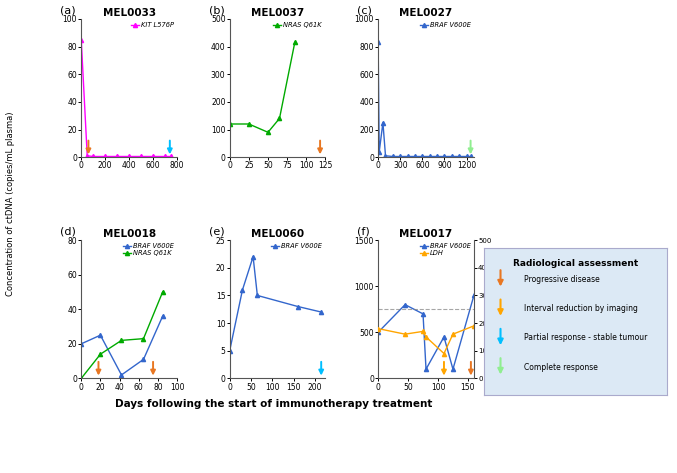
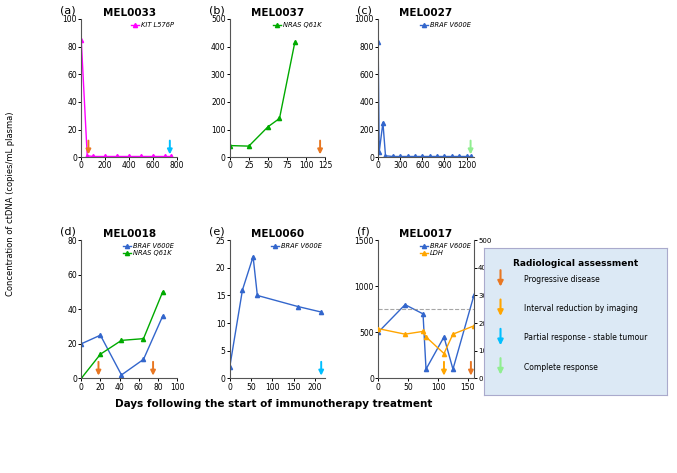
MEL0037/0: 120 -> 42
MEL0037/25: 120 -> 40
MEL0037/50: 90 -> 110
MEL0060/0: 5 -> 2
